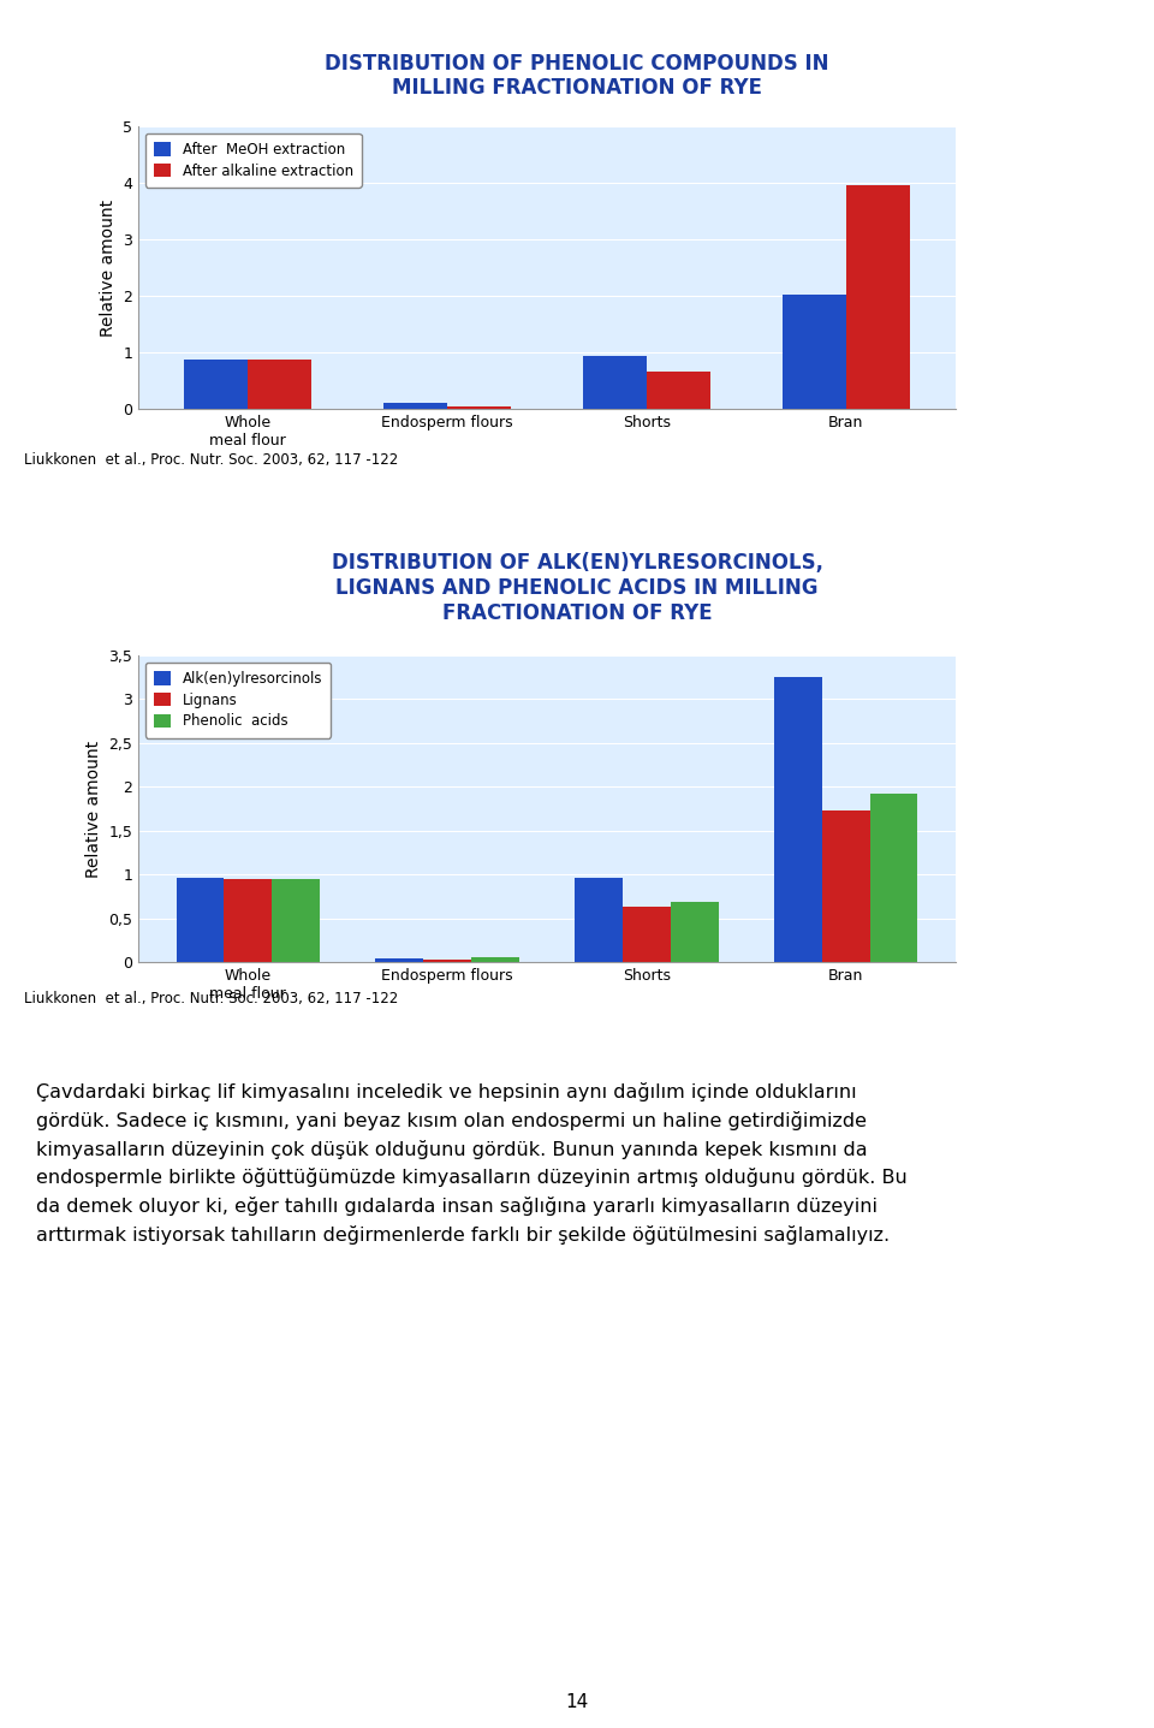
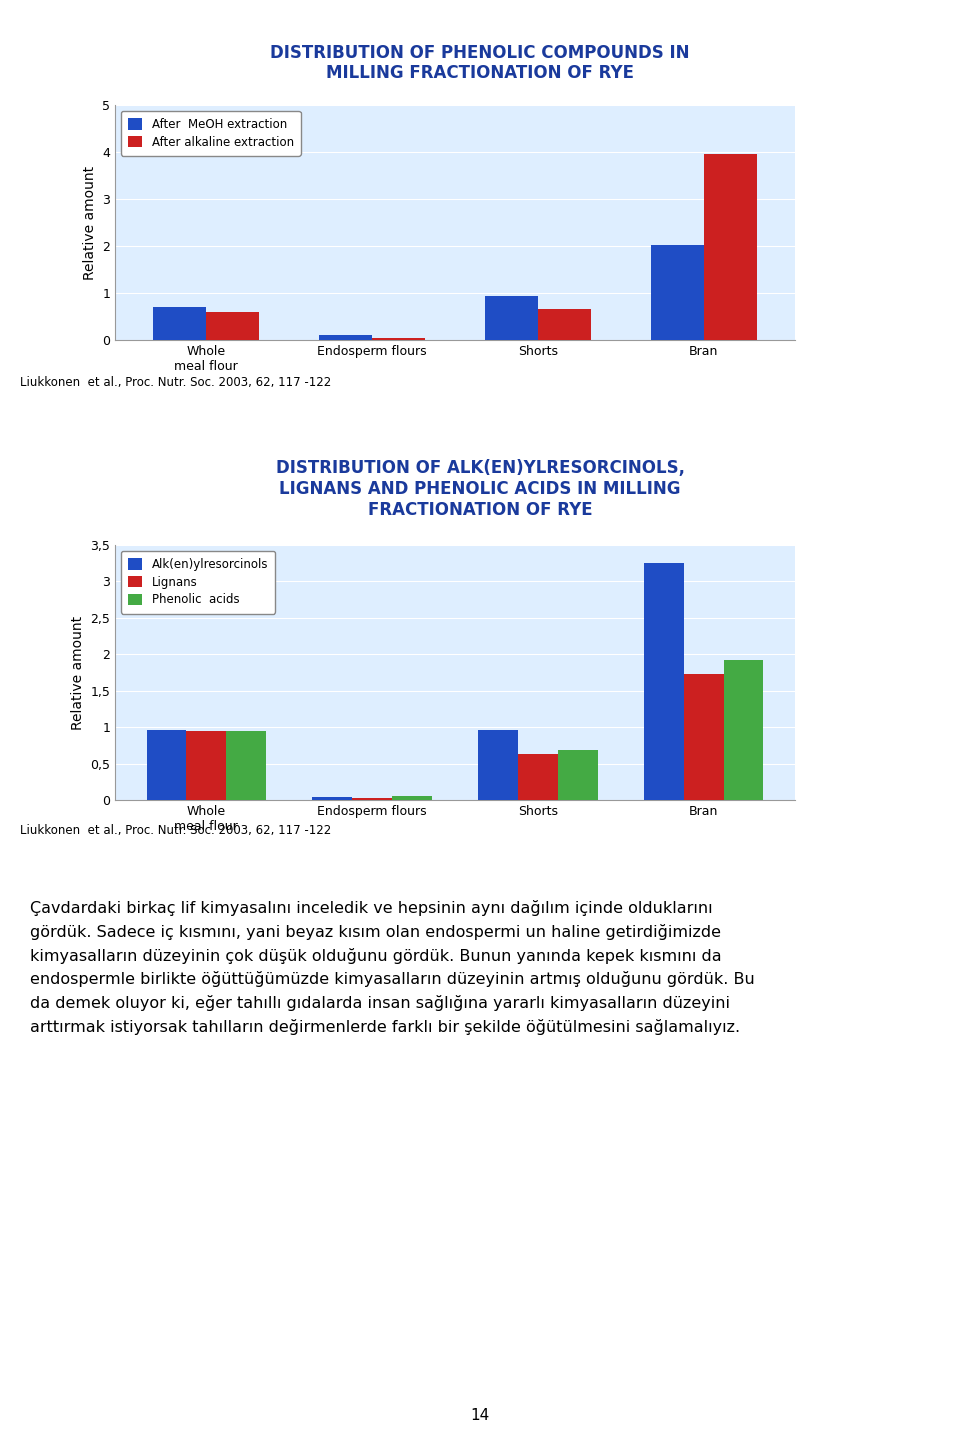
After MeOH extraction/Whole meal flour: 0.88 -> 0.70
After alkaline extraction/Whole meal flour: 0.88 -> 0.60
